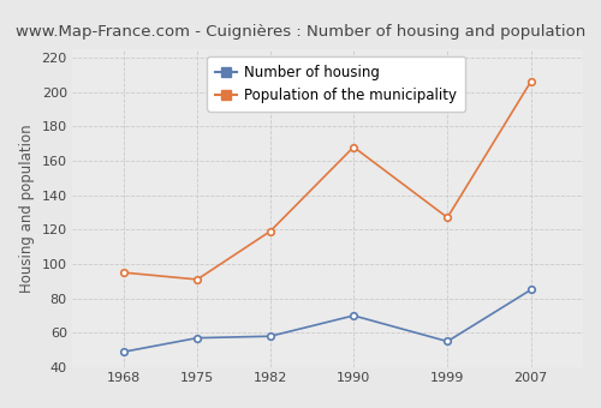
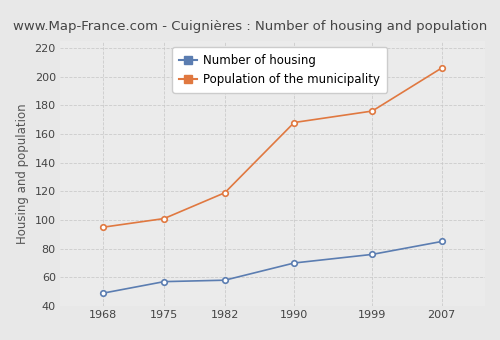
Population of the municipality/1975: 91 -> 101
Number of housing/1999: 55 -> 76
Population of the municipality/1999: 127 -> 176
